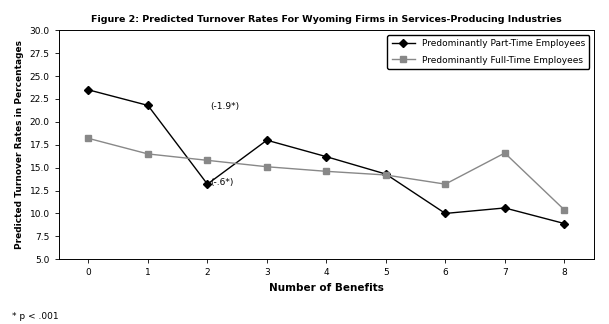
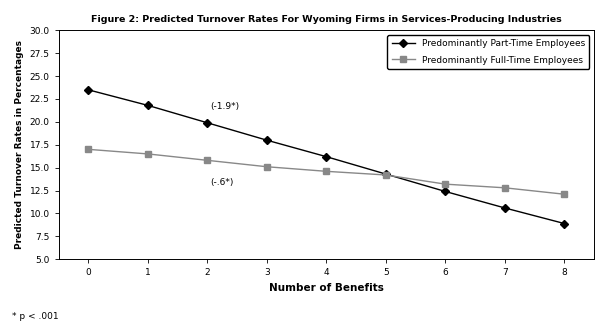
Predominantly Full-Time Employees/0: 18.2 -> 17.0
Predominantly Part-Time Employees/2: 13.2 -> 19.9
Predominantly Part-Time Employees/6: 10.0 -> 12.4
Predominantly Full-Time Employees/7: 16.6 -> 12.8
Predominantly Full-Time Employees/8: 10.4 -> 12.1
